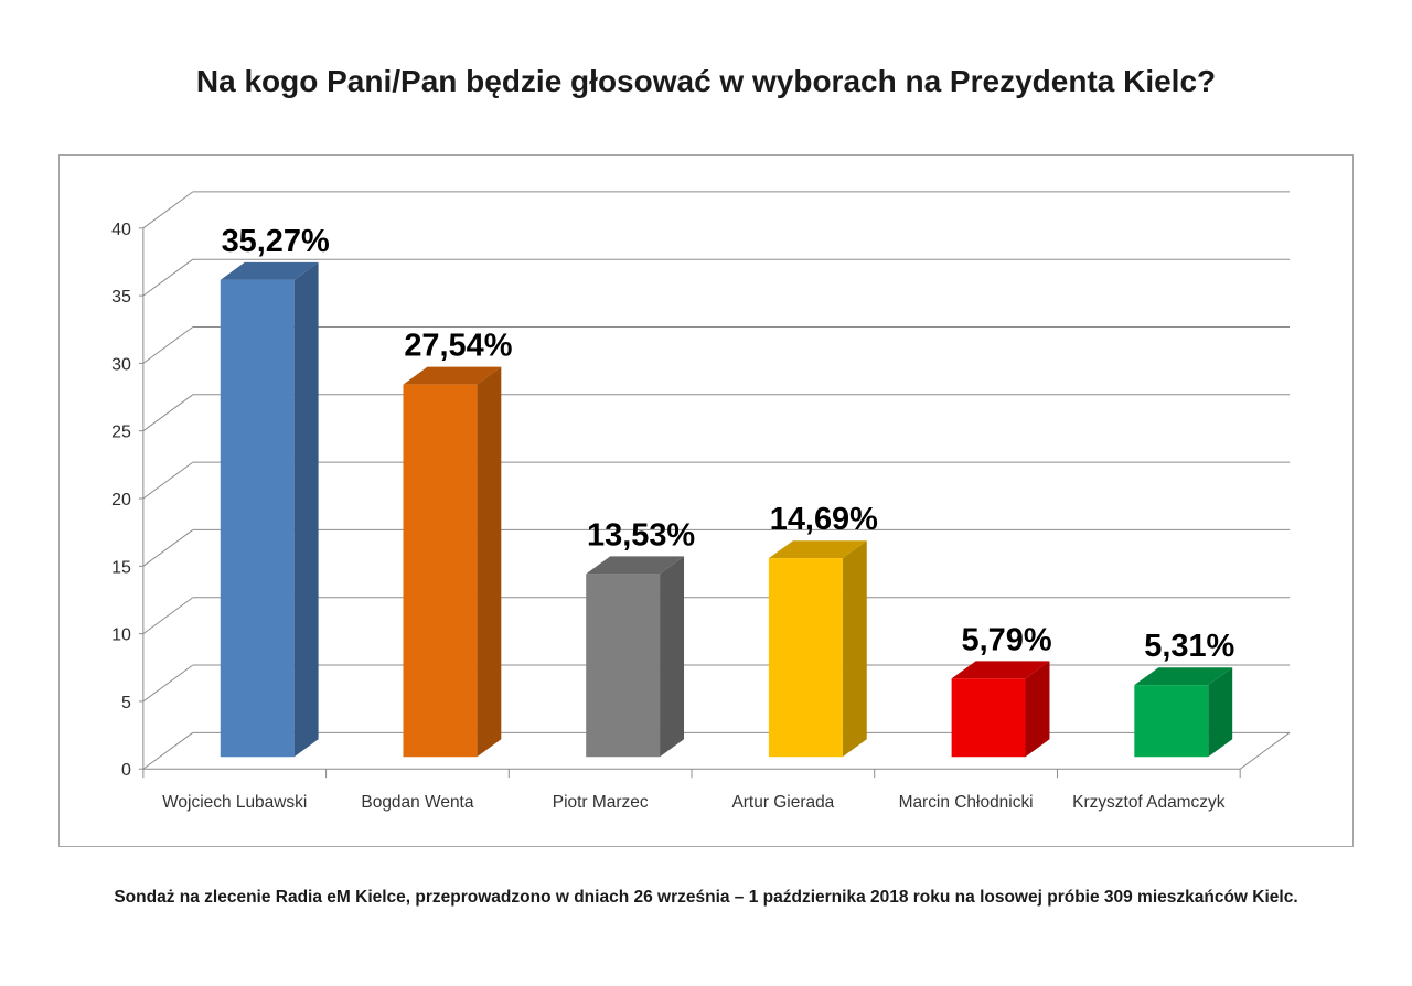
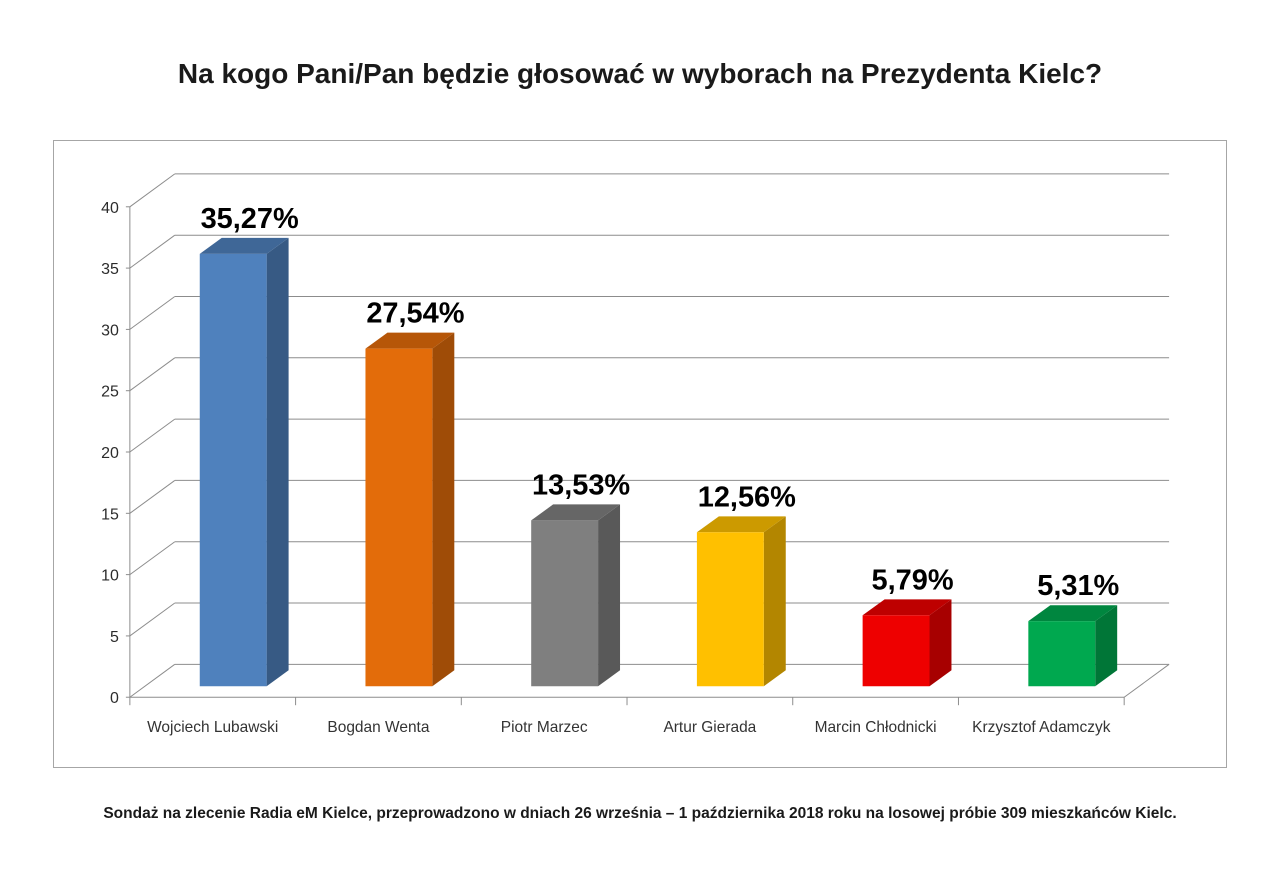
Artur Gierada: 14,69% -> 12,56%
